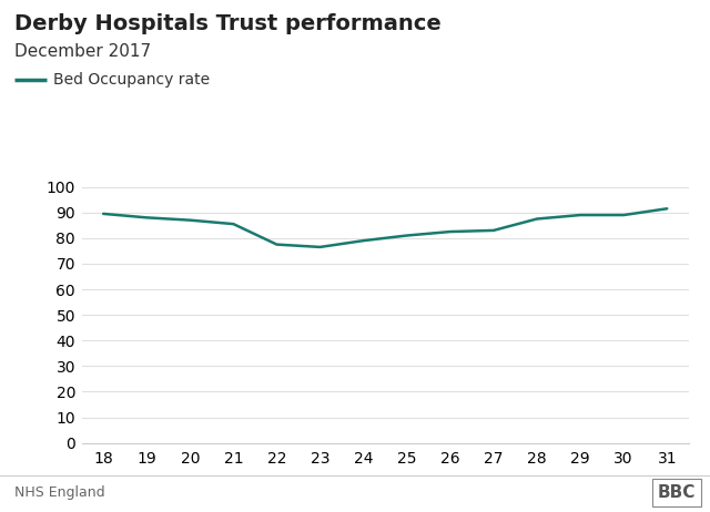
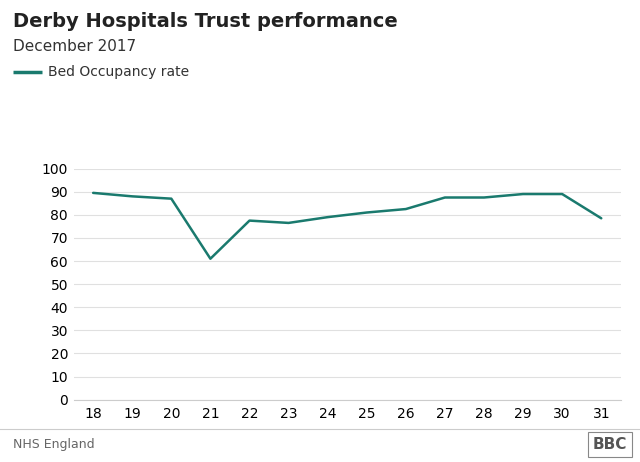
21: 85.5 -> 61.0
27: 83.0 -> 87.5
31: 91.5 -> 78.5
